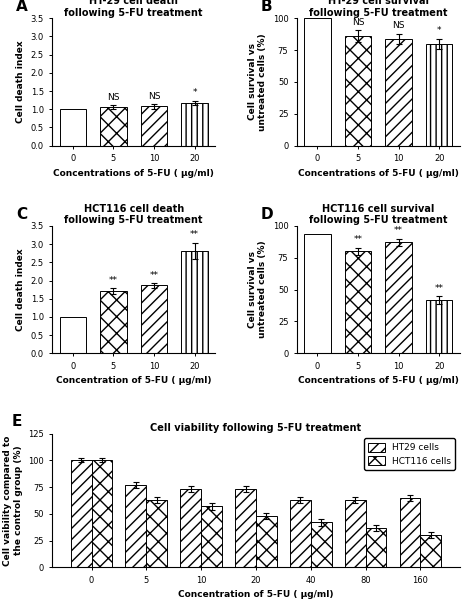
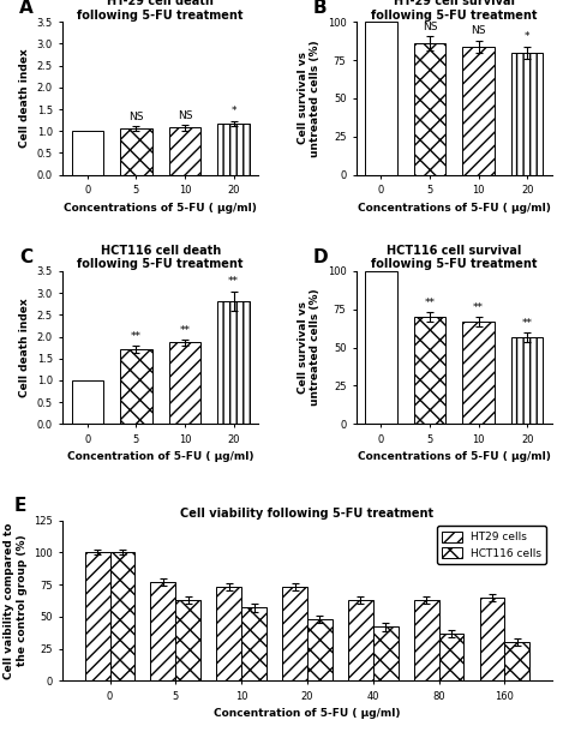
HCT116 cell survival following 5-FU treatment/0: 94 -> 100
HCT116 cell survival following 5-FU treatment/5: 80 -> 70
HCT116 cell survival following 5-FU treatment/10: 87 -> 67
HCT116 cell survival following 5-FU treatment/20: 42 -> 57
